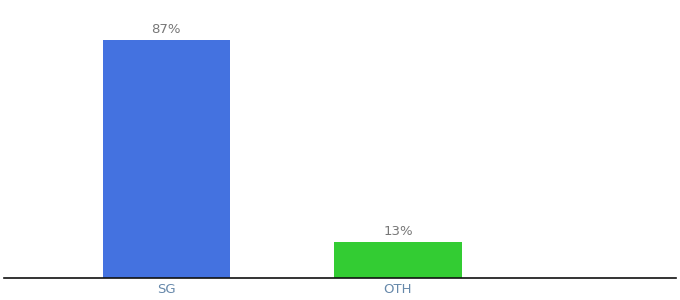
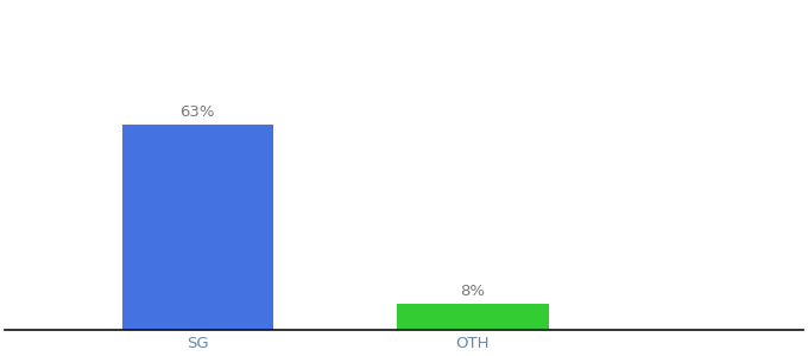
SG: 87% -> 63%
OTH: 13% -> 8%
